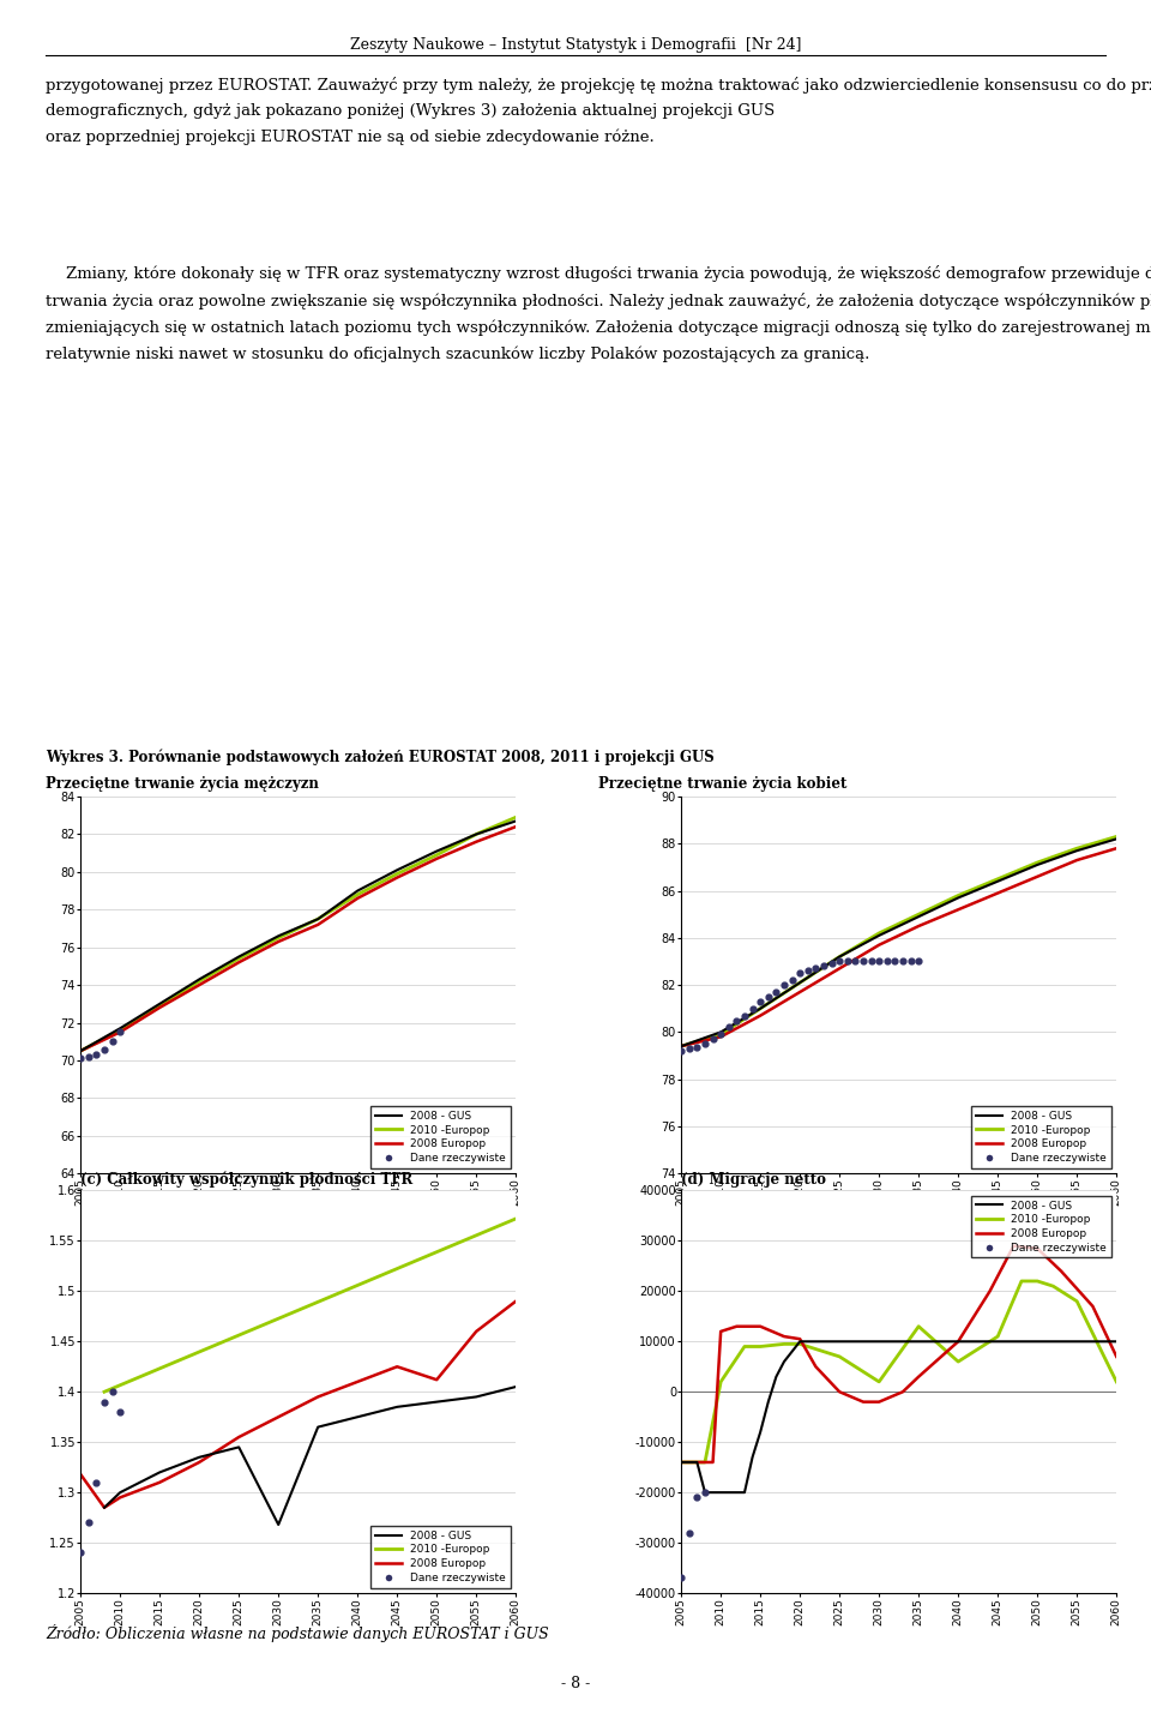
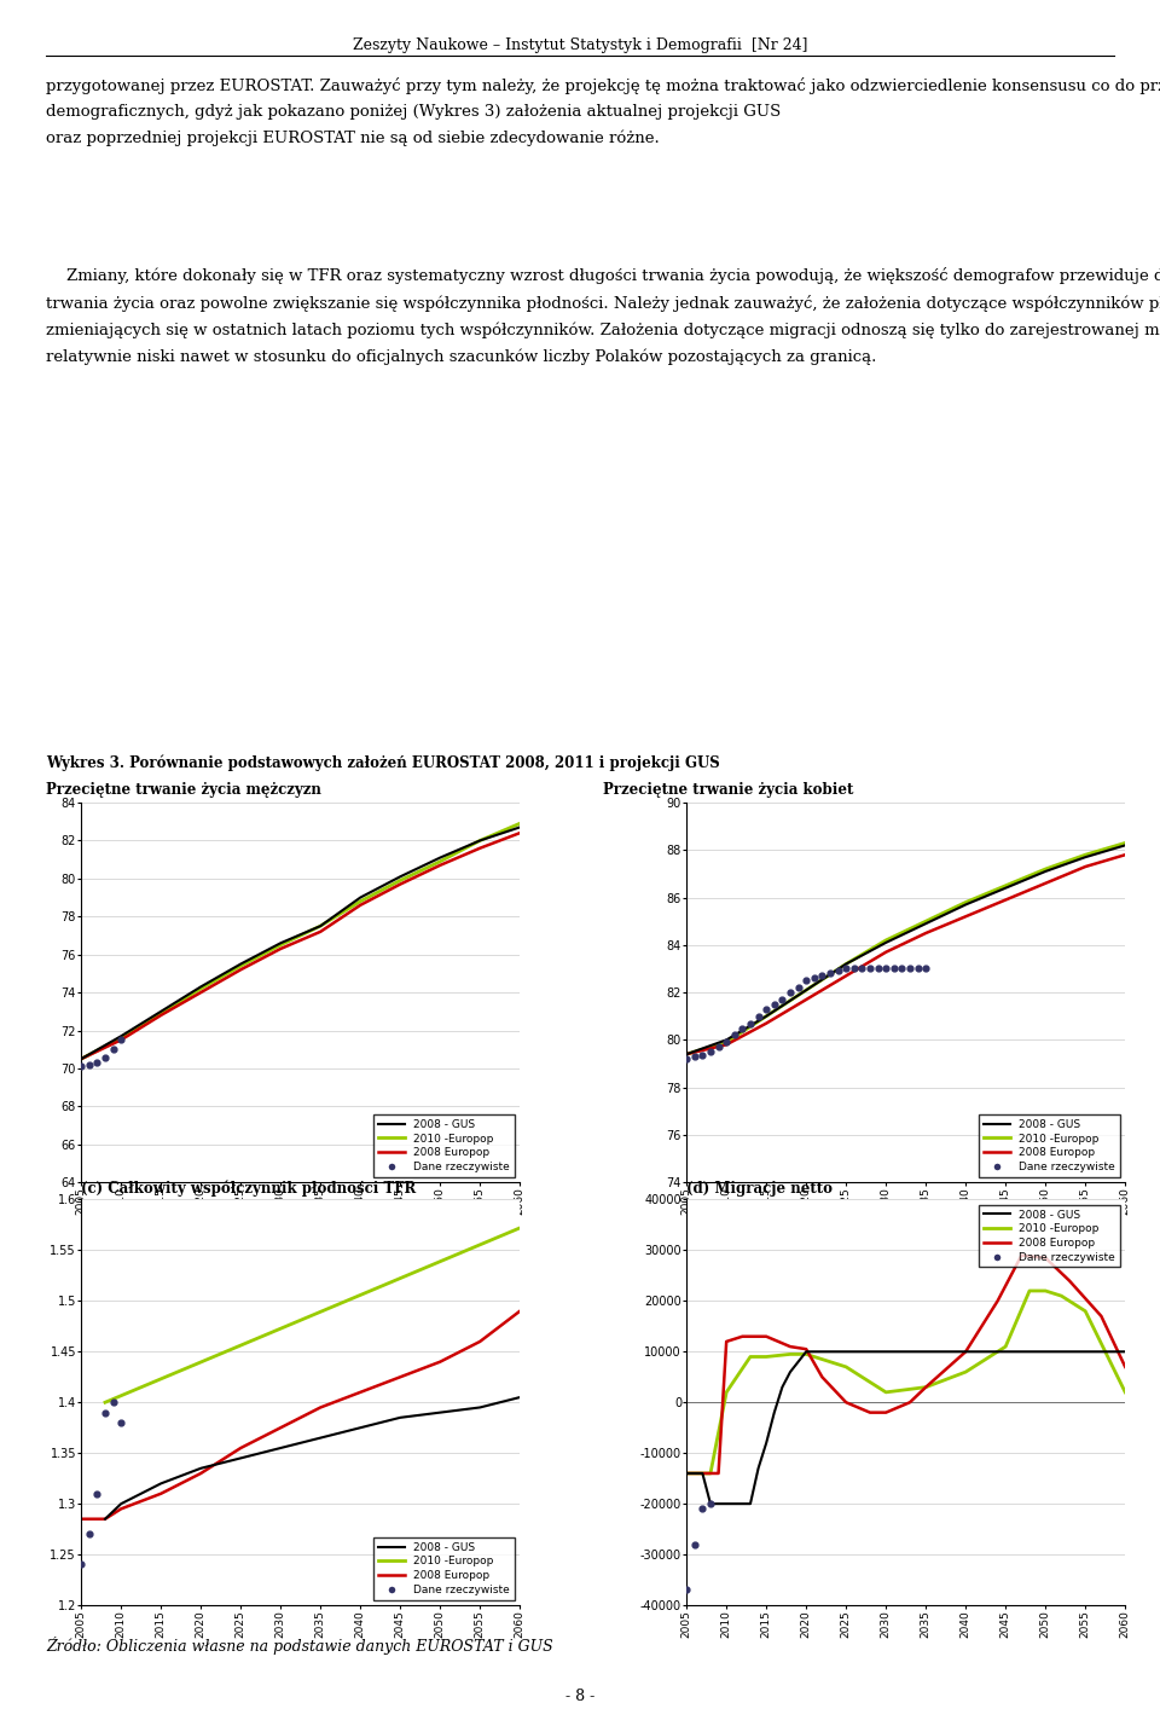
(c) Całkowity współczynnik płodności TFR/2008 Europop/2005: 1.318 -> 1.285
(c) Całkowity współczynnik płodności TFR/2008 - GUS/2030: 1.268 -> 1.355
(c) Całkowity współczynnik płodności TFR/2008 Europop/2050: 1.412 -> 1.440
(d) Migracje netto/2010 -Europop/2035: 13000 -> 3000
